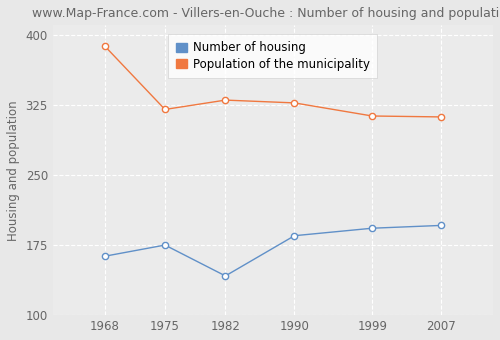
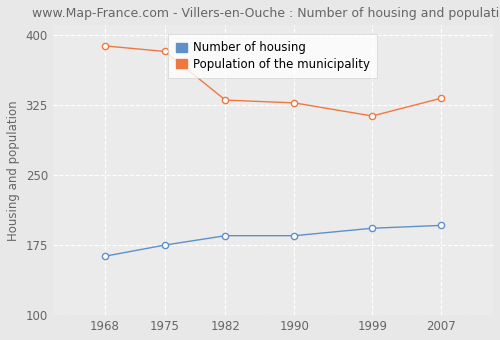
Population of the municipality/1975: 320 -> 382
Number of housing/1982: 142 -> 185
Population of the municipality/2007: 312 -> 332
